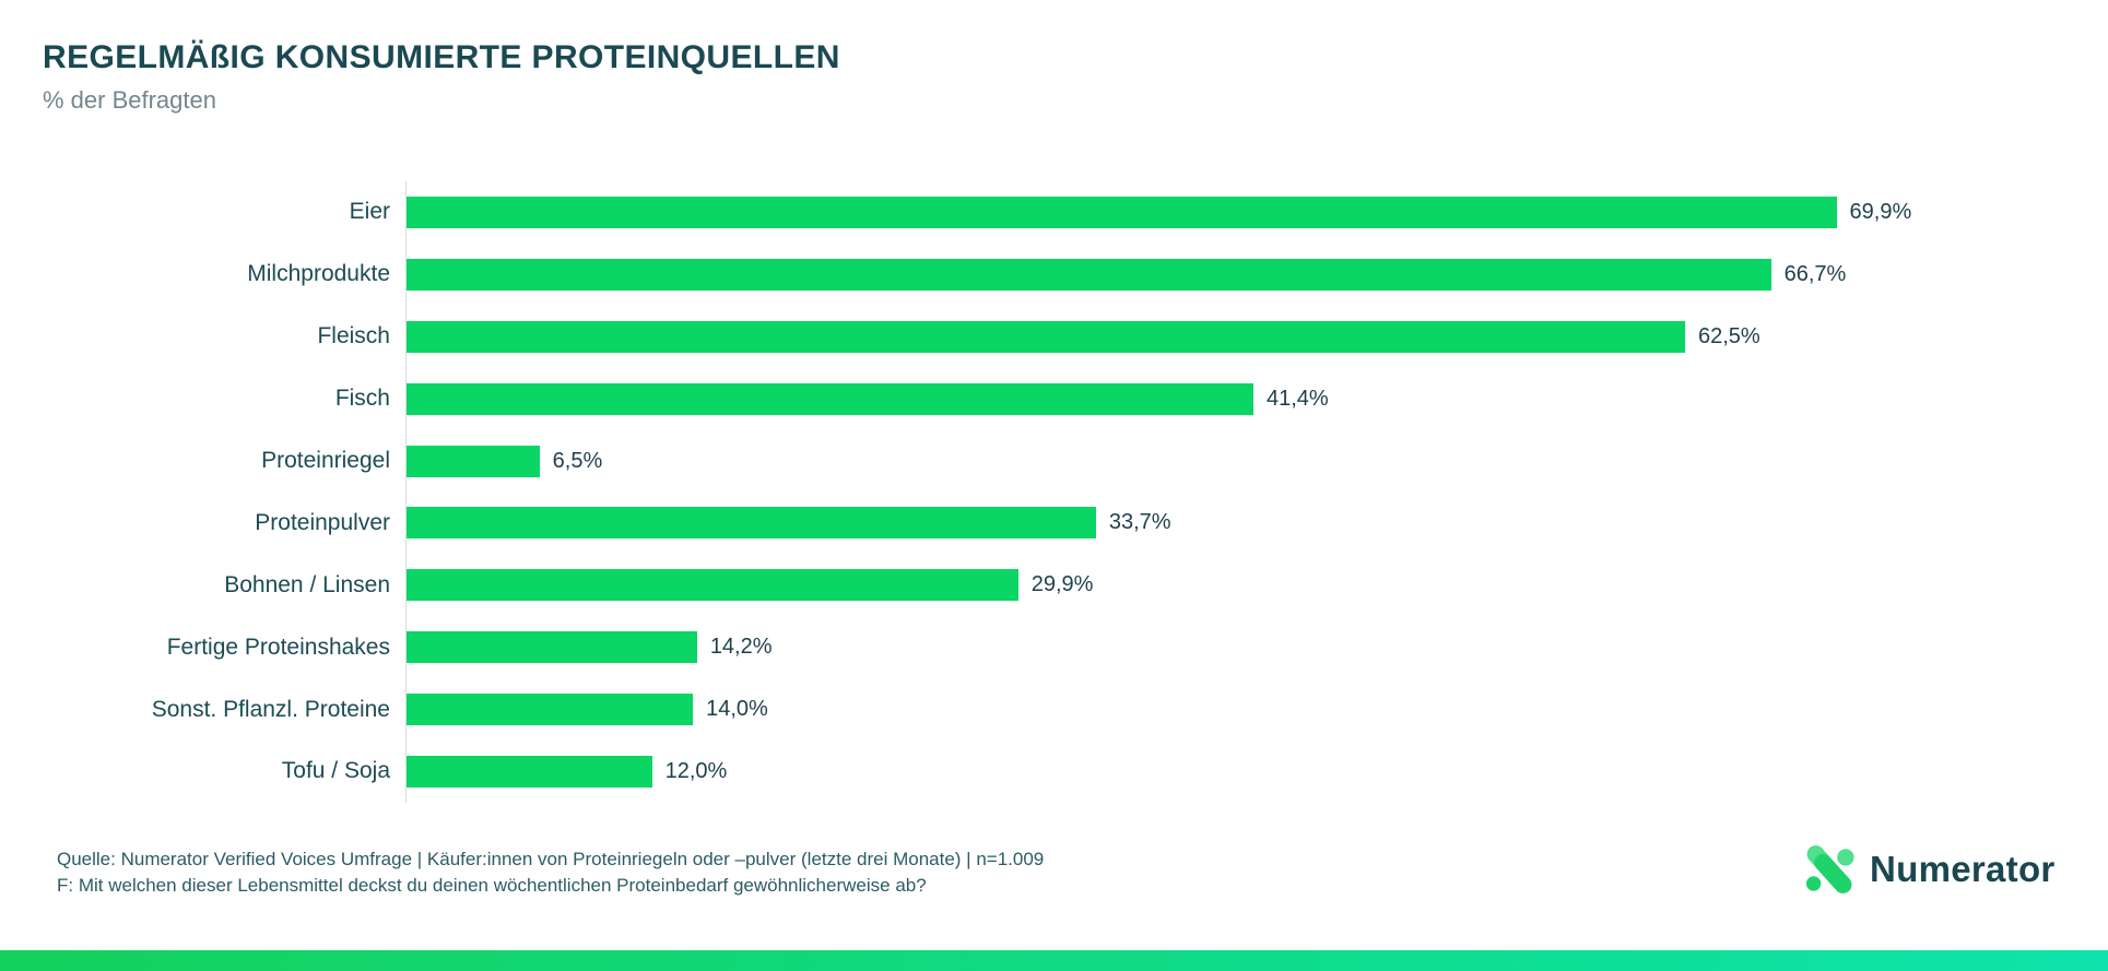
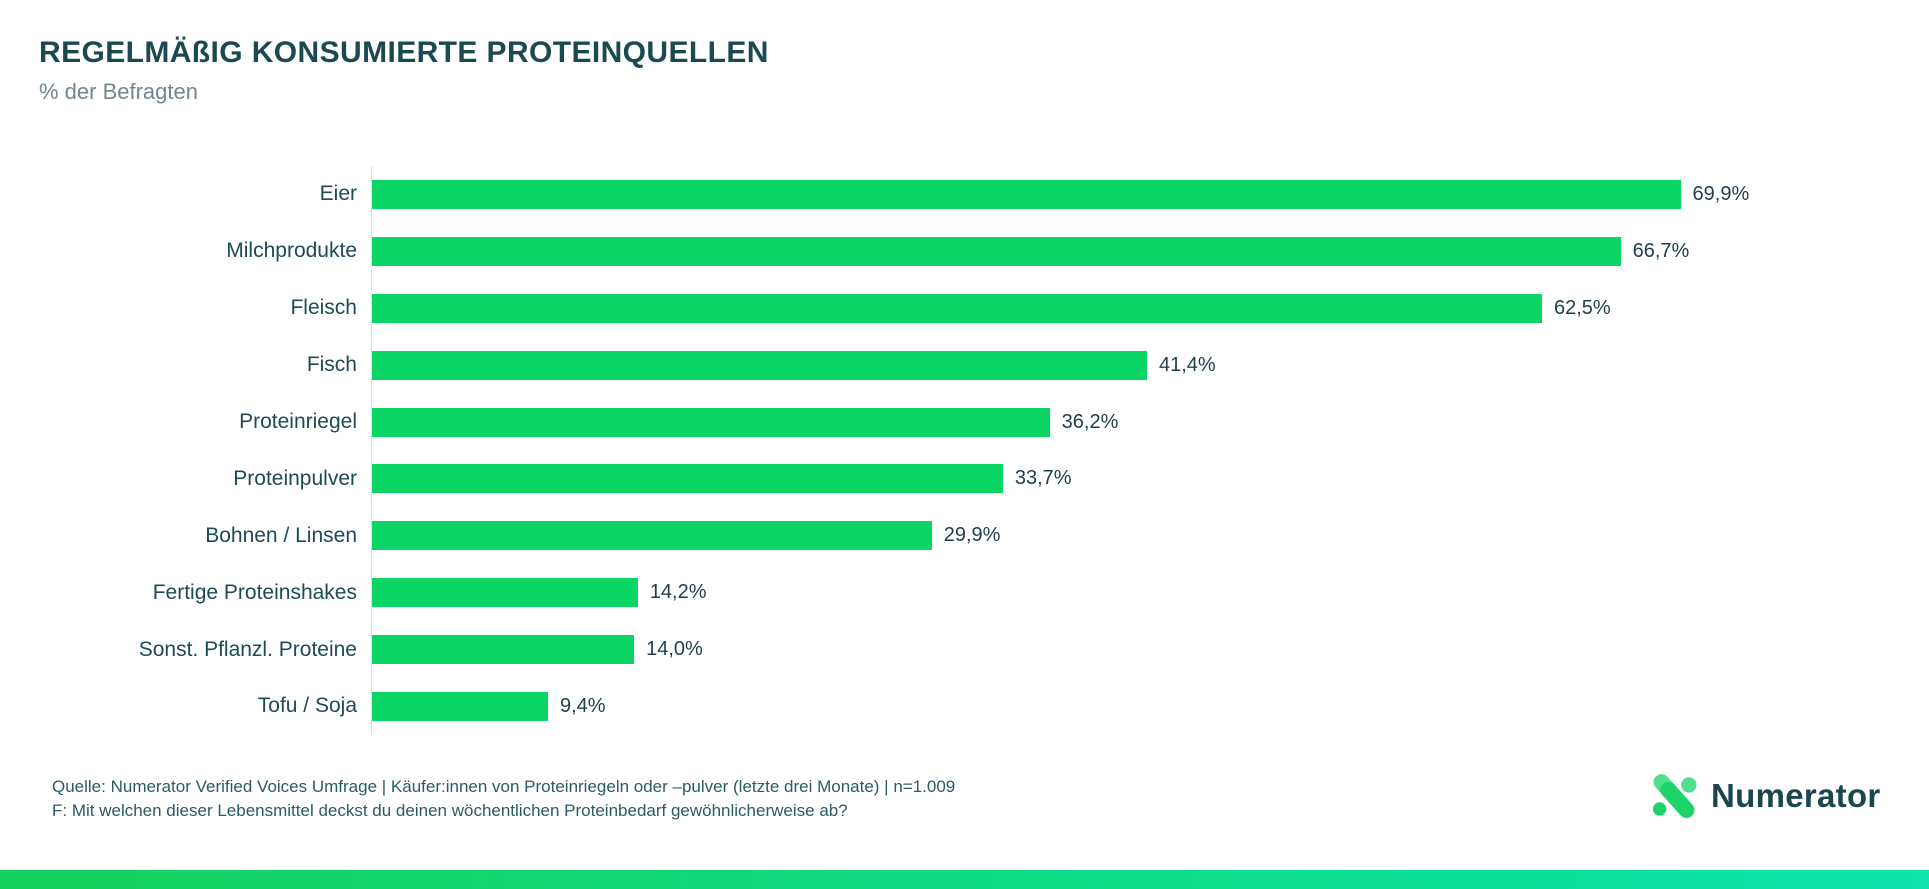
Proteinriegel: 6,5% -> 36,2%
Tofu / Soja: 12,0% -> 9,4%
